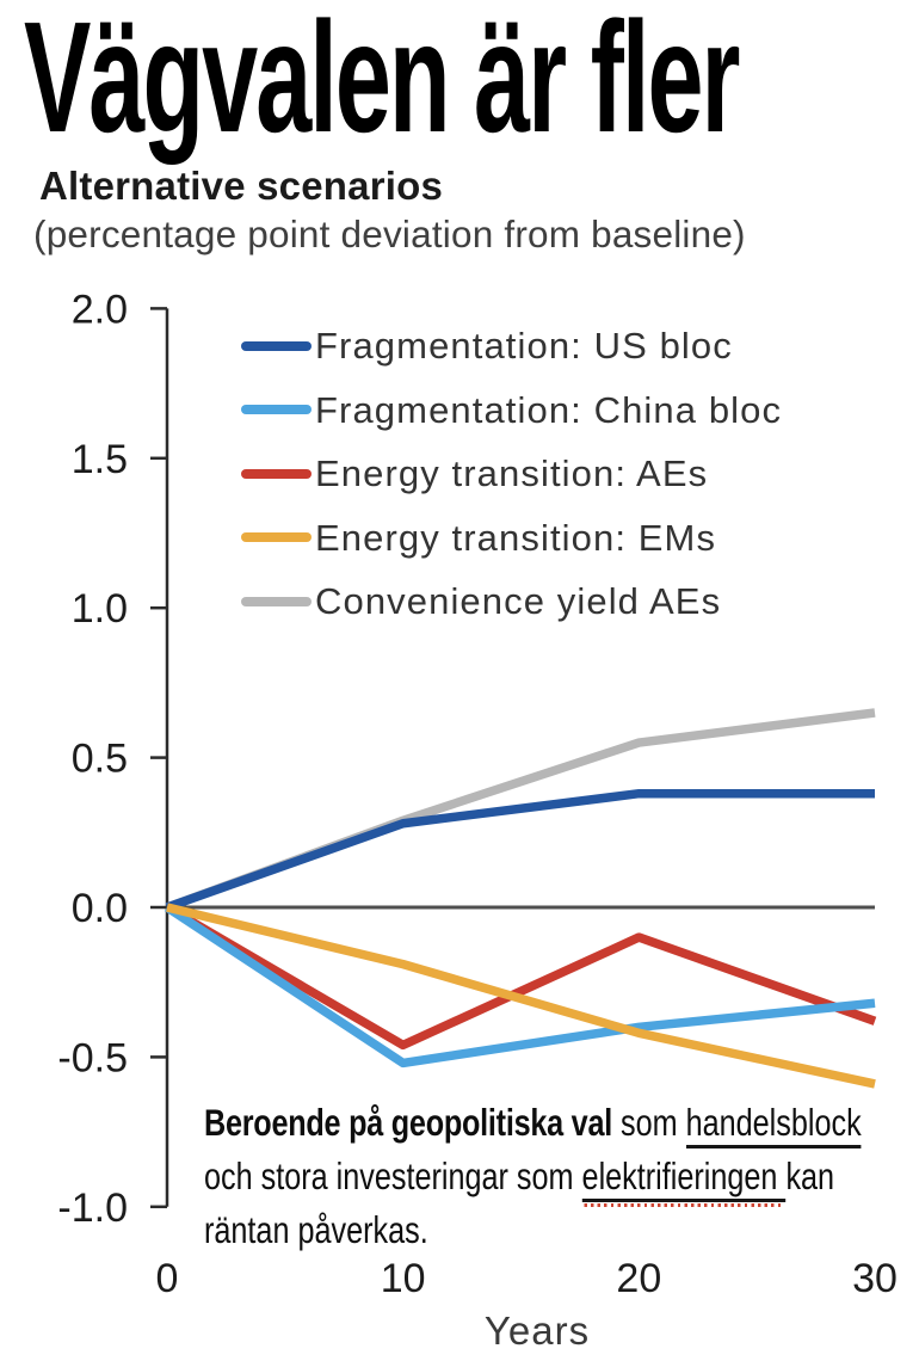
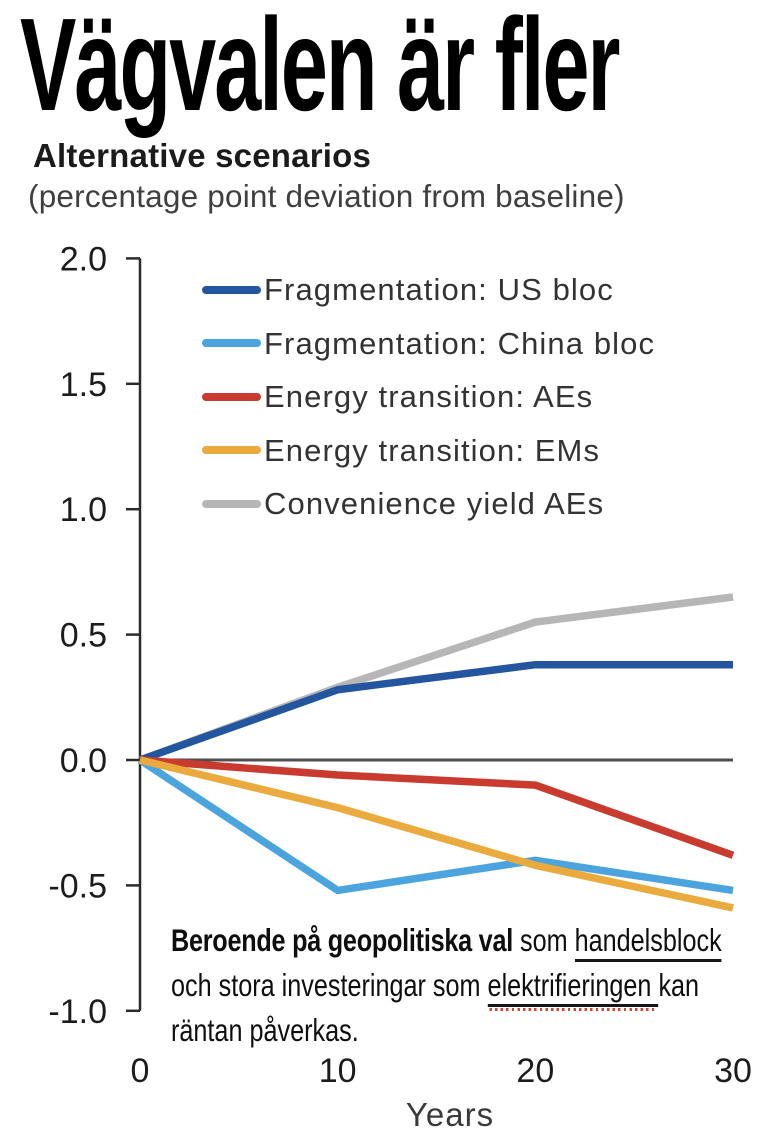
Energy transition: AEs/10: -0.46 -> -0.06
Fragmentation: China bloc/30: -0.32 -> -0.52
